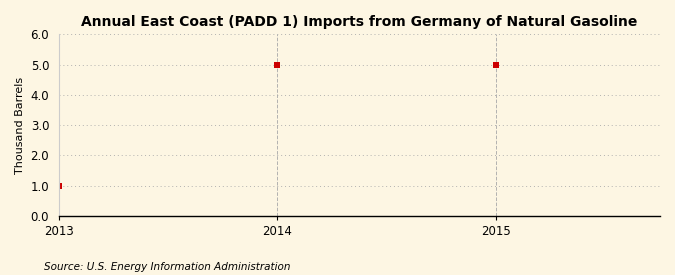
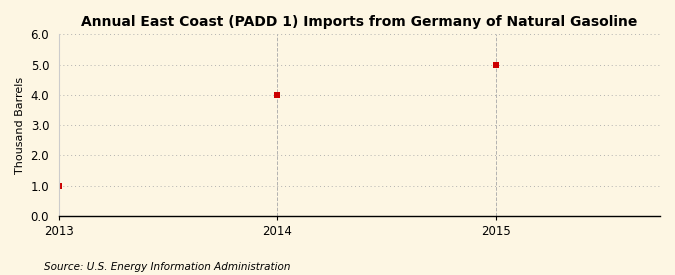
2014: 5 -> 4
